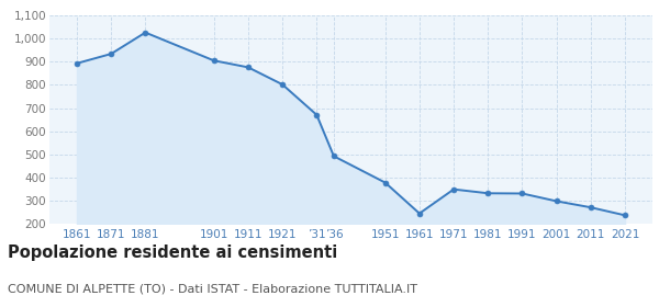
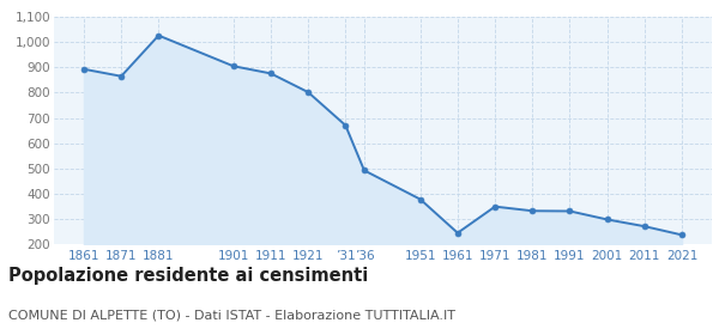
1871: 934 -> 865
